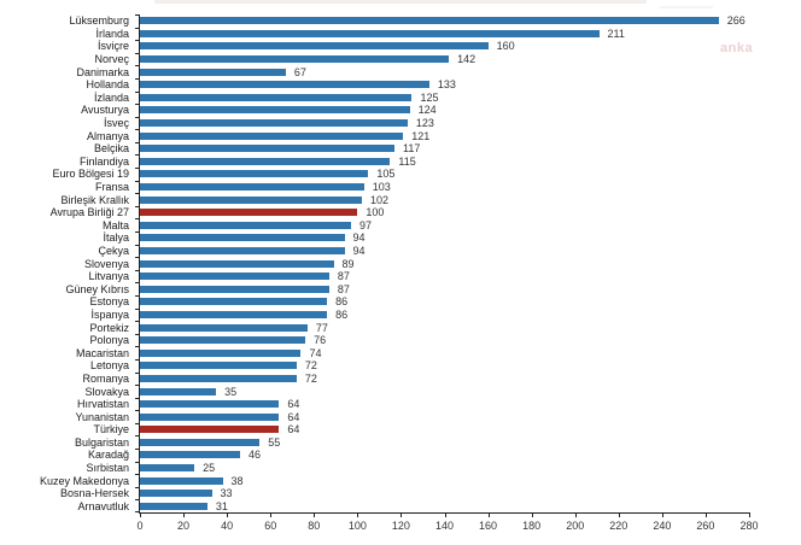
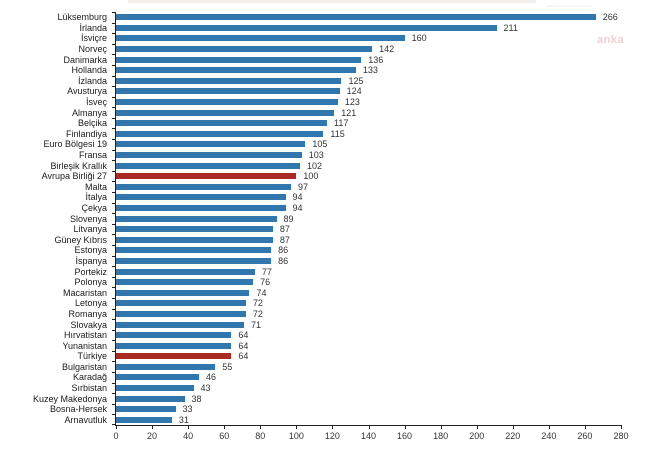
Danimarka: 67 -> 136
Slovakya: 35 -> 71
Sırbistan: 25 -> 43
